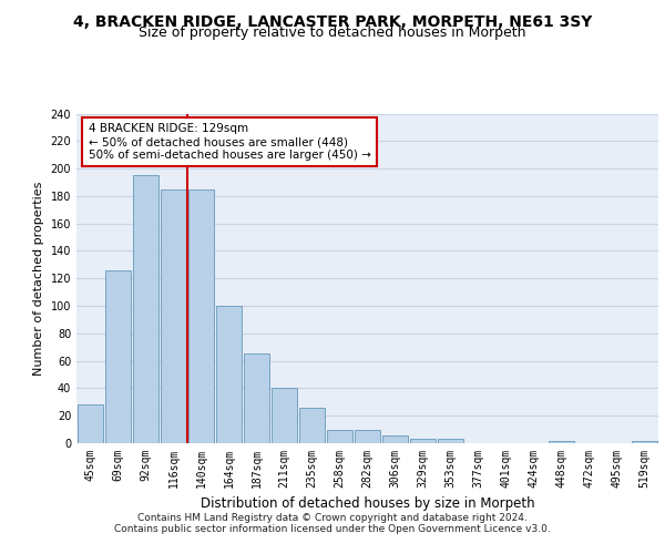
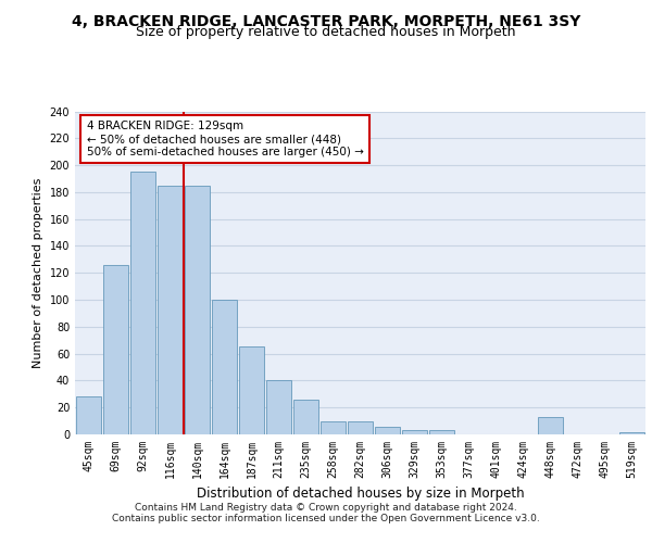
448sqm: 2 -> 13
